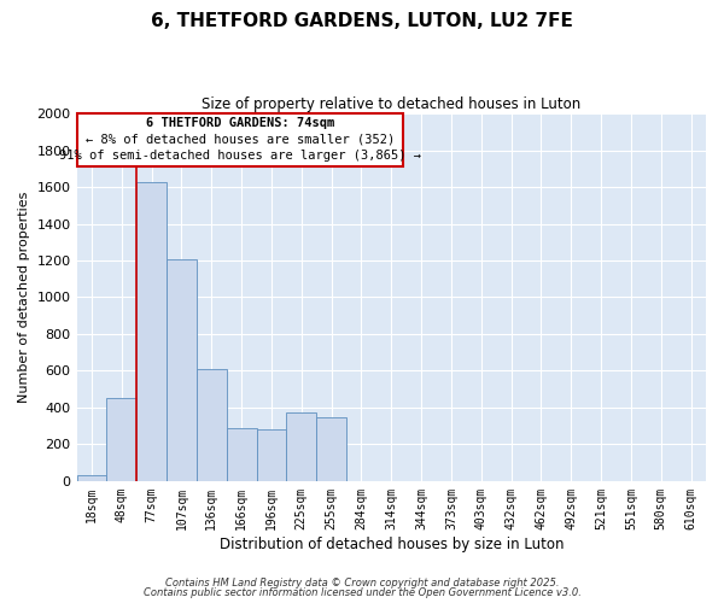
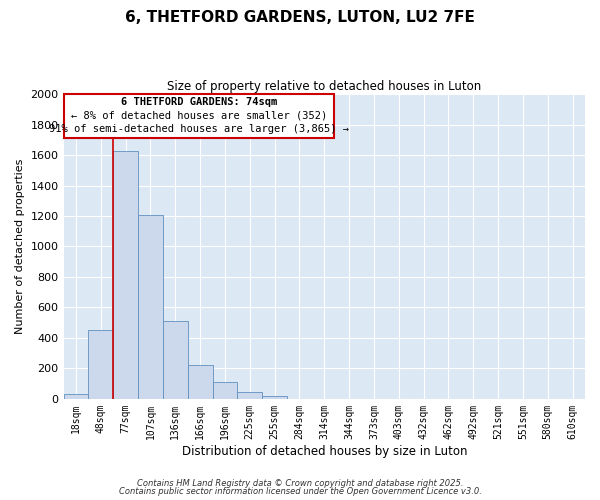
136sqm: 610 -> 510
166sqm: 290 -> 220
196sqm: 280 -> 110
225sqm: 370 -> 40
255sqm: 350 -> 20
